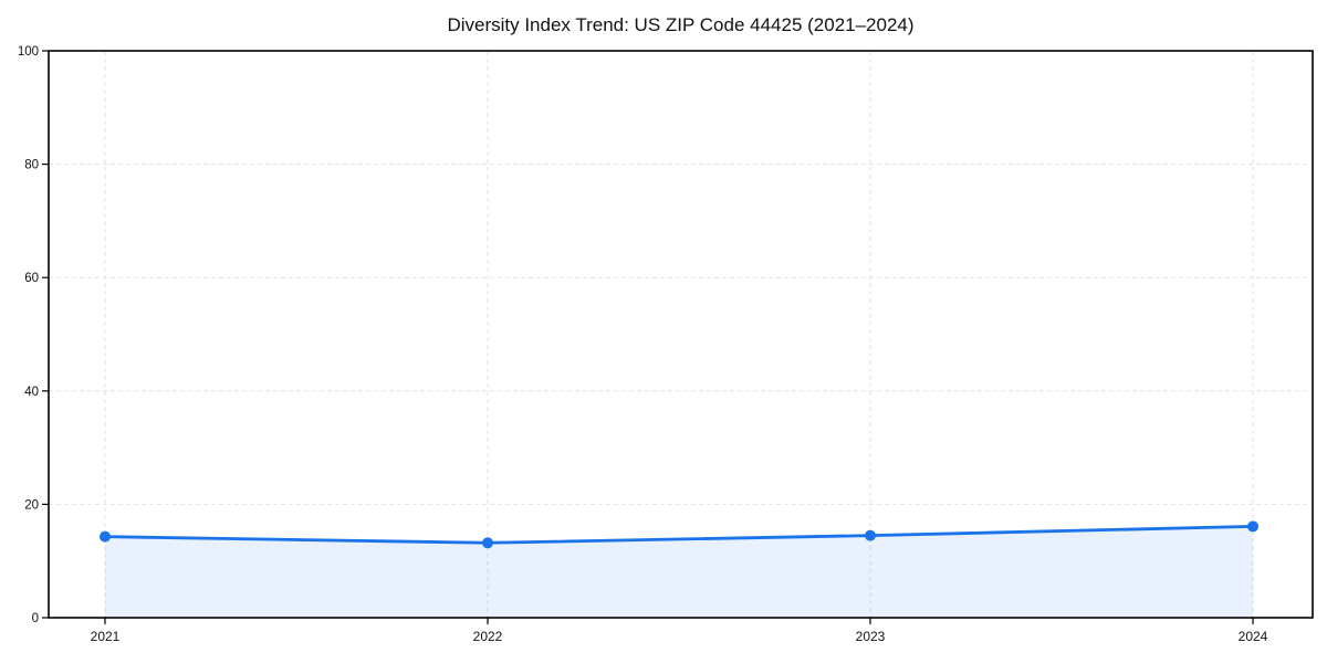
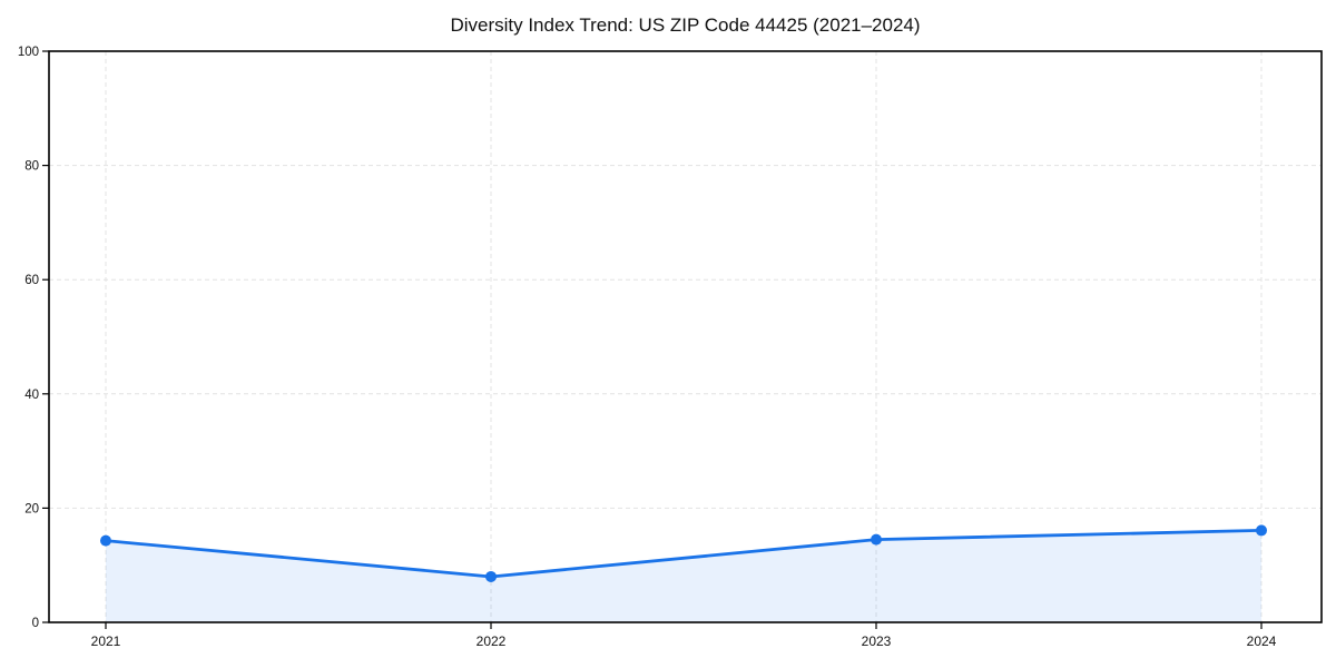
2022: 13 -> 8
